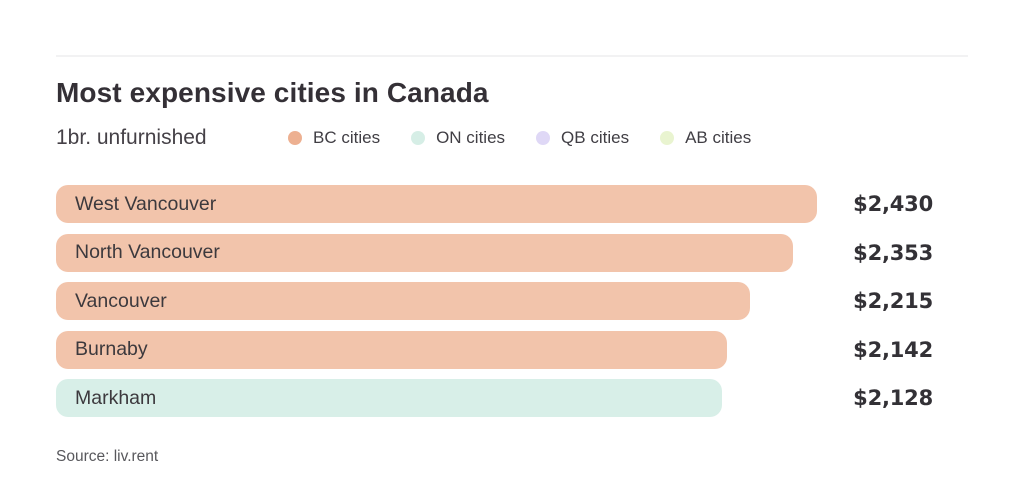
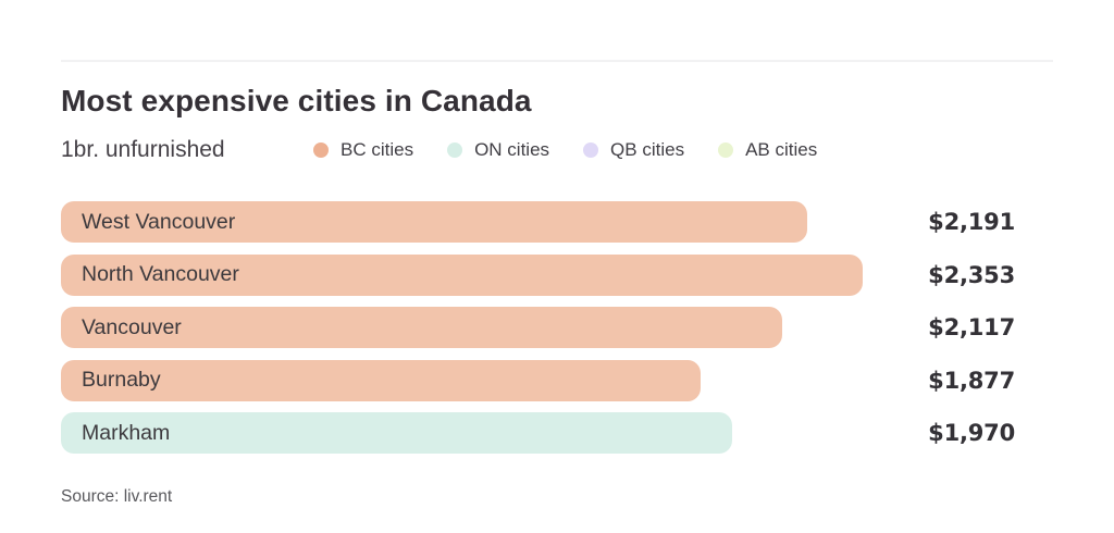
West Vancouver: $2,430 -> $2,191
Vancouver: $2,215 -> $2,117
Burnaby: $2,142 -> $1,877
Markham: $2,128 -> $1,970
